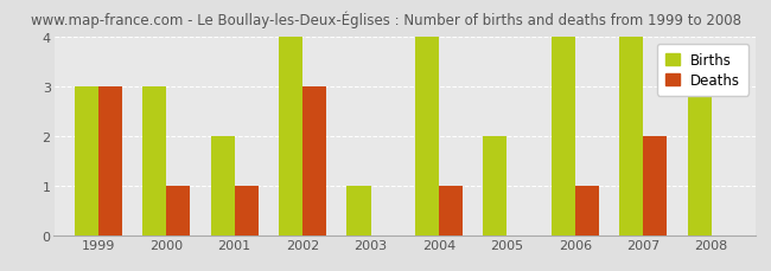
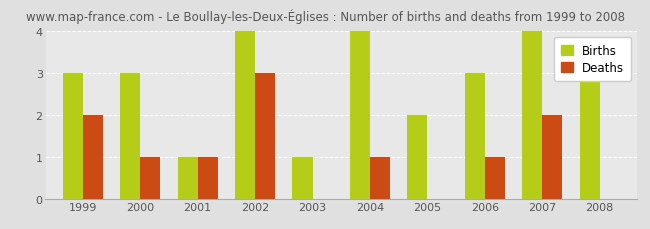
Deaths/1999: 3 -> 2
Births/2001: 2 -> 1
Births/2006: 4 -> 3
